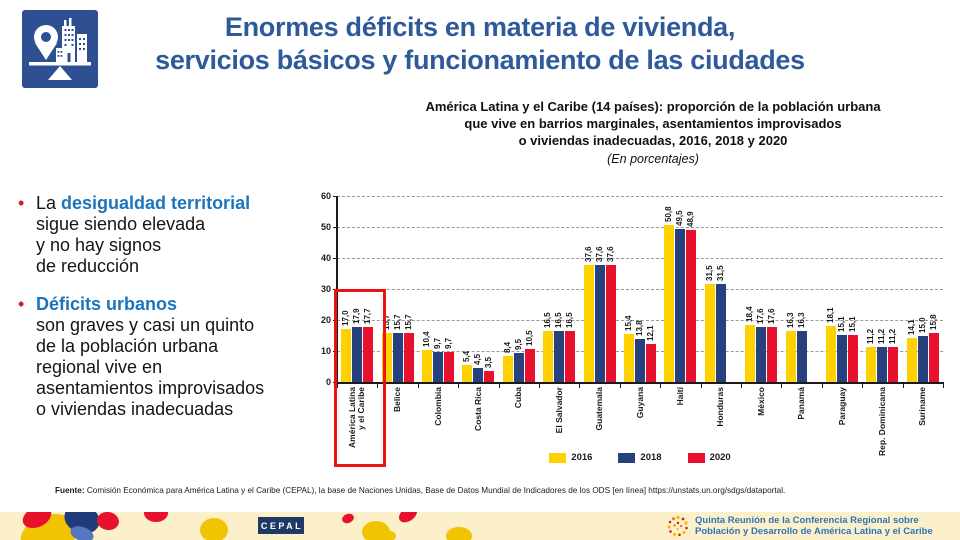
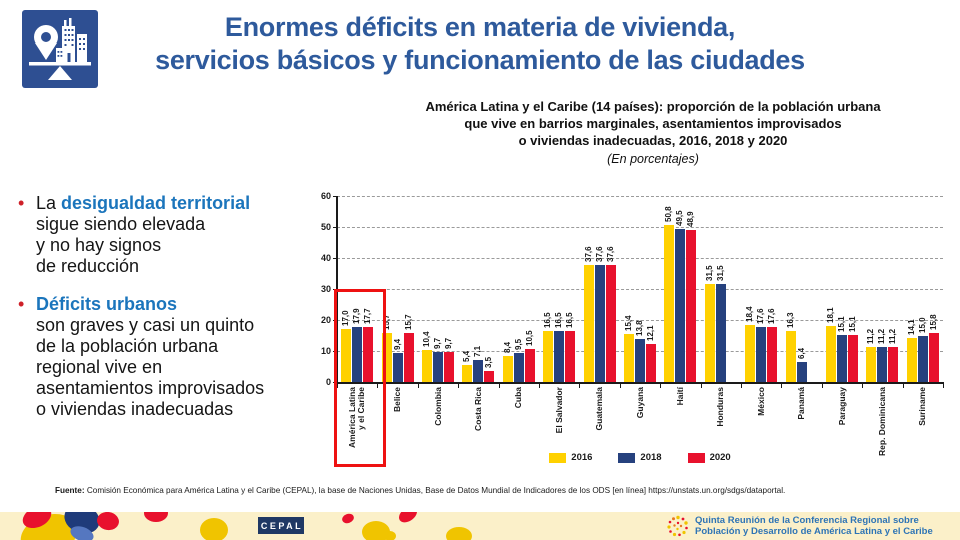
2018/Belice: 15,7 -> 9,4
2018/Costa Rica: 4,5 -> 7,1
2018/Panamá: 16,3 -> 6,4
